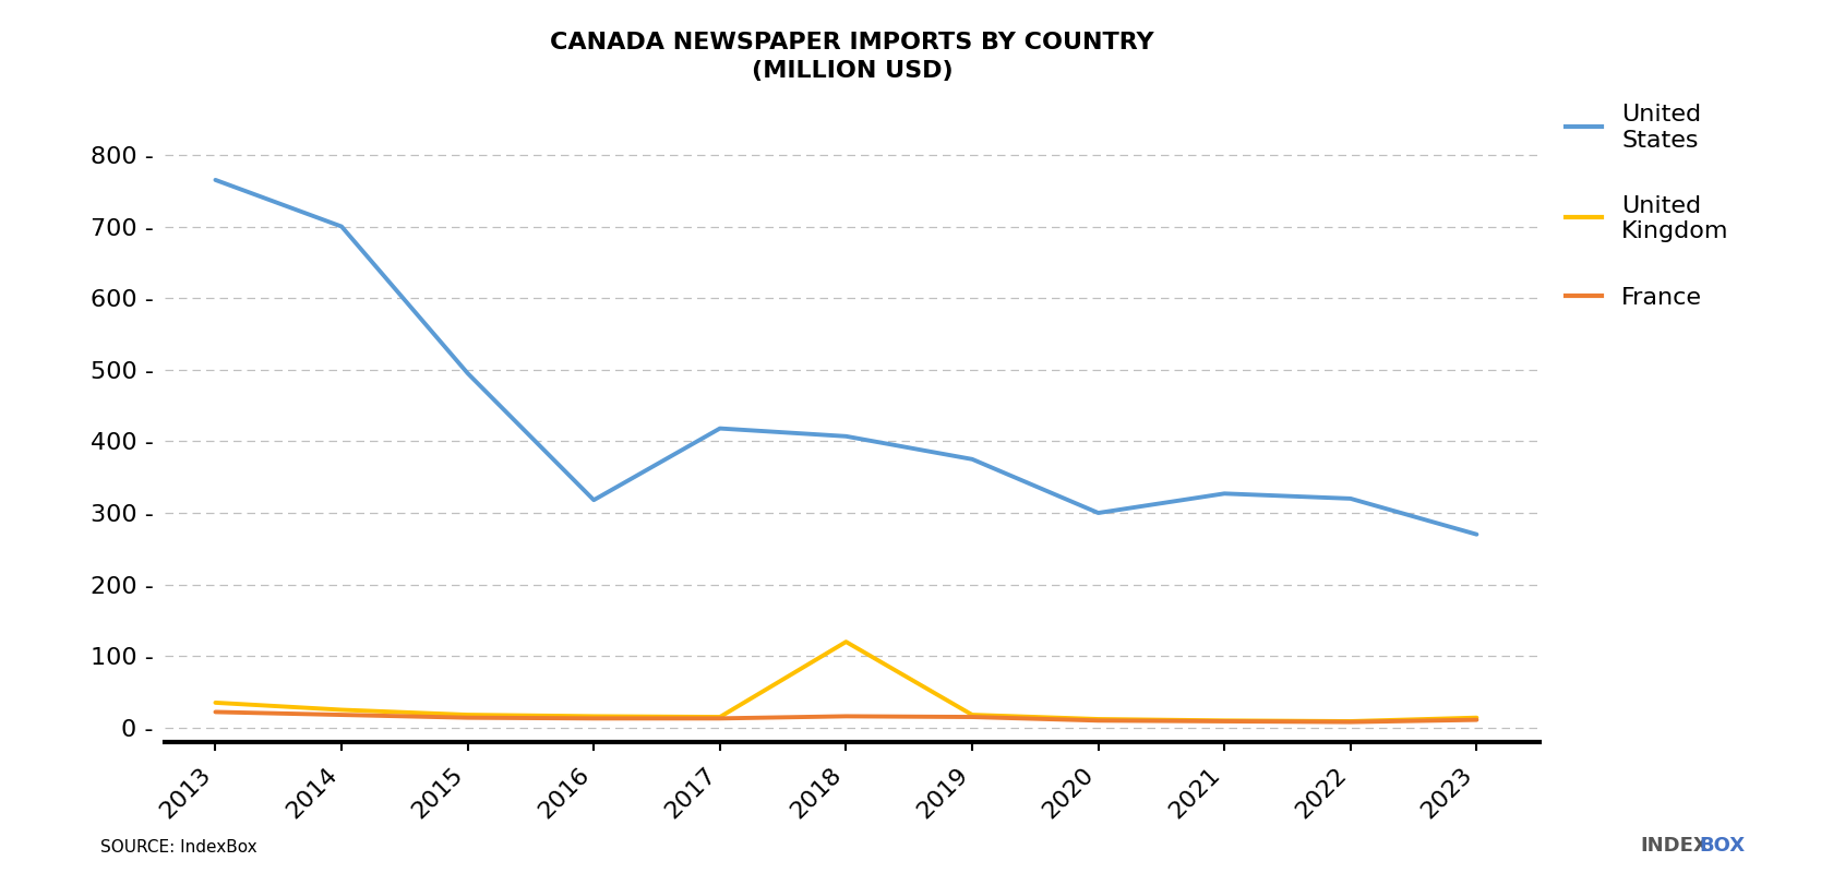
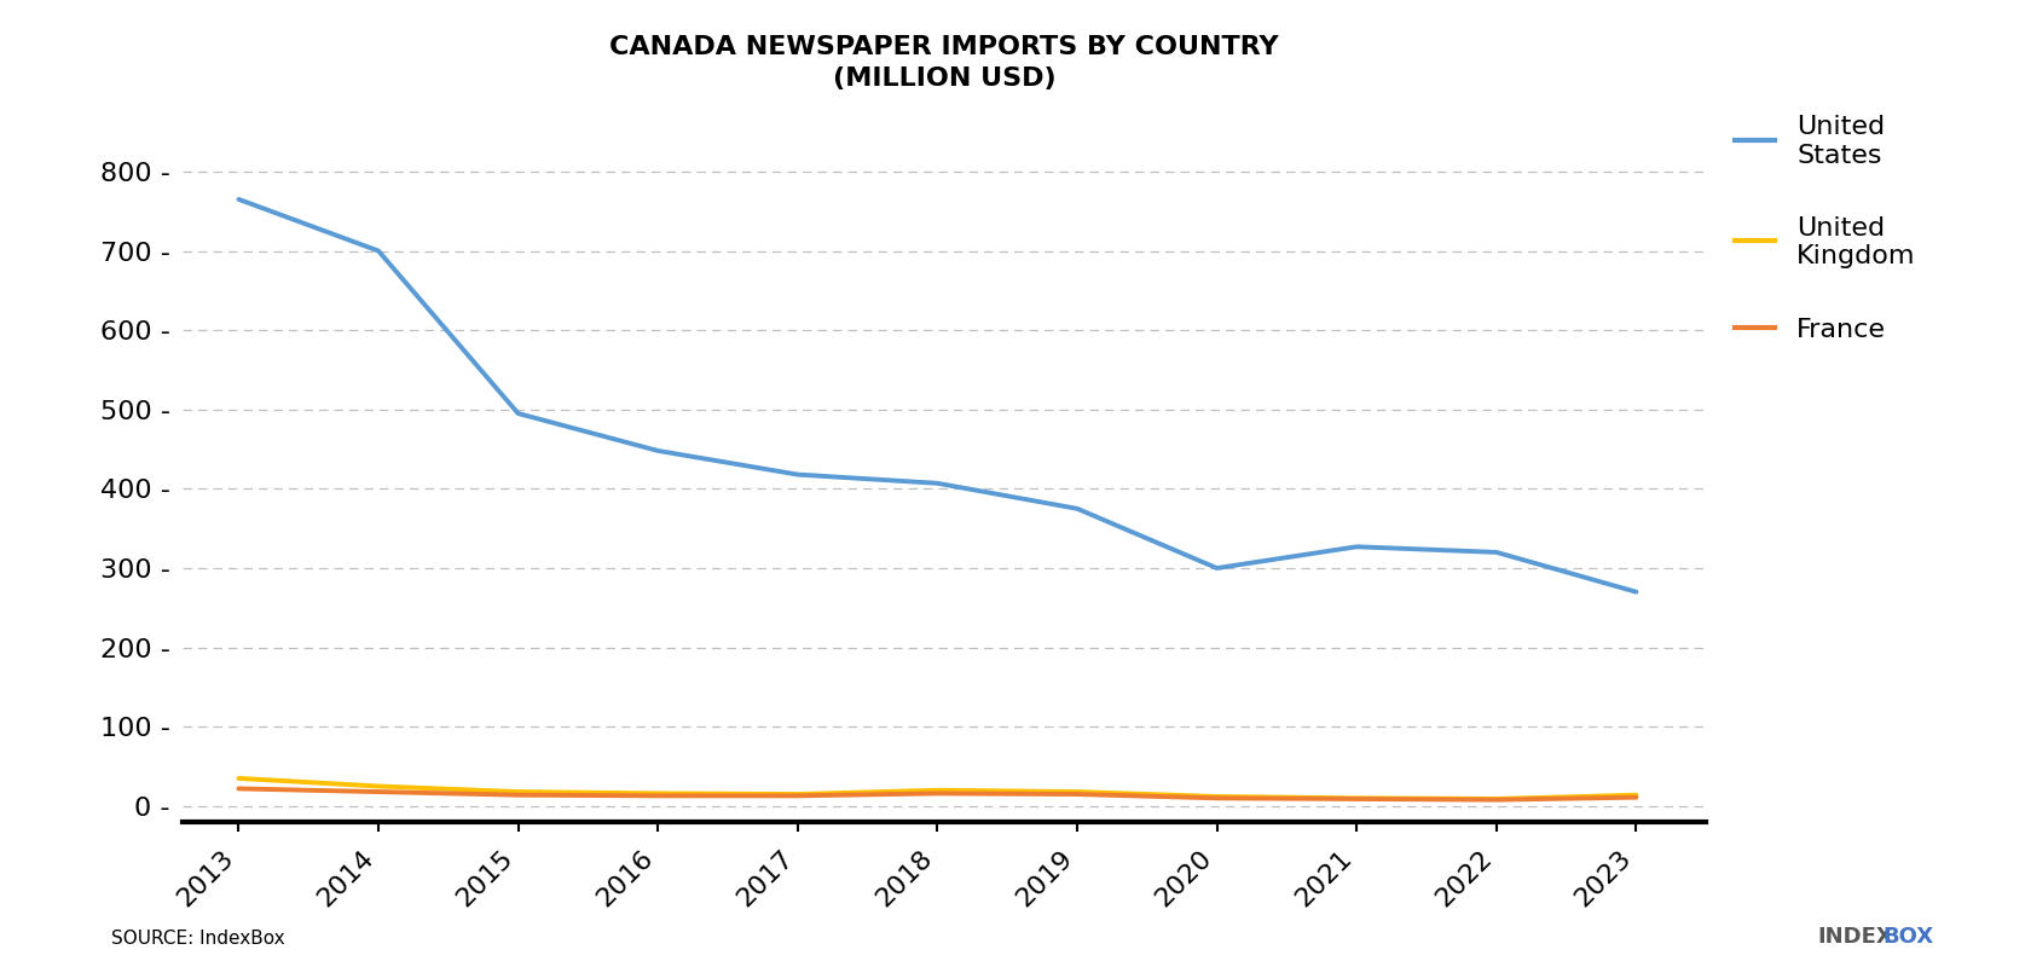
United States/2016: 318 - -> 448 -
United Kingdom/2018: 120 - -> 20 -
